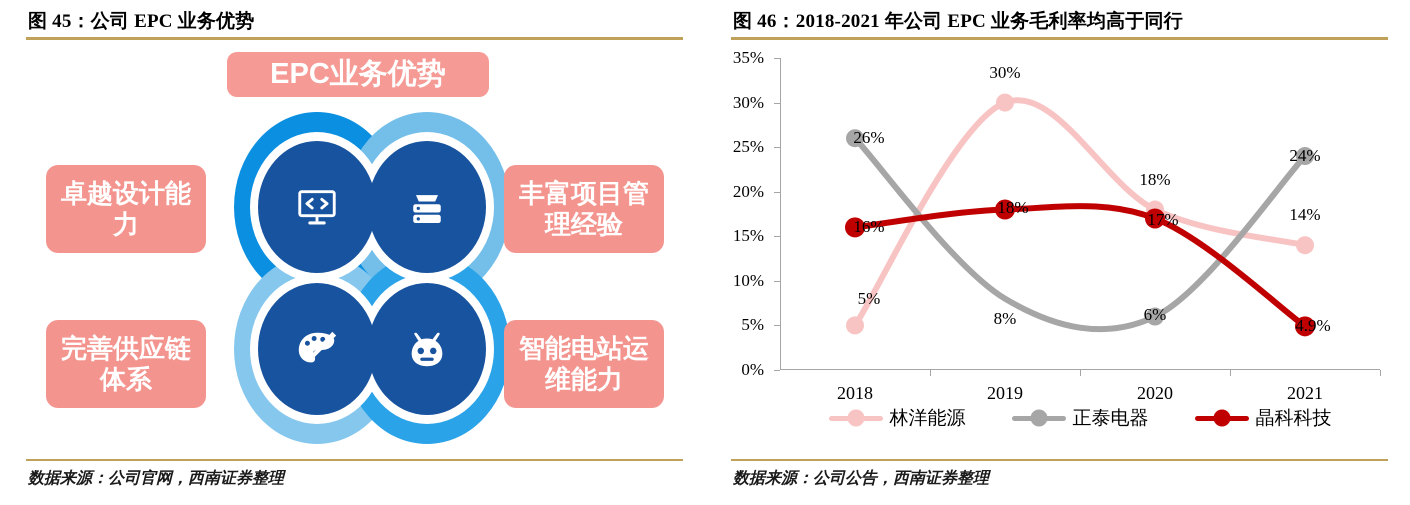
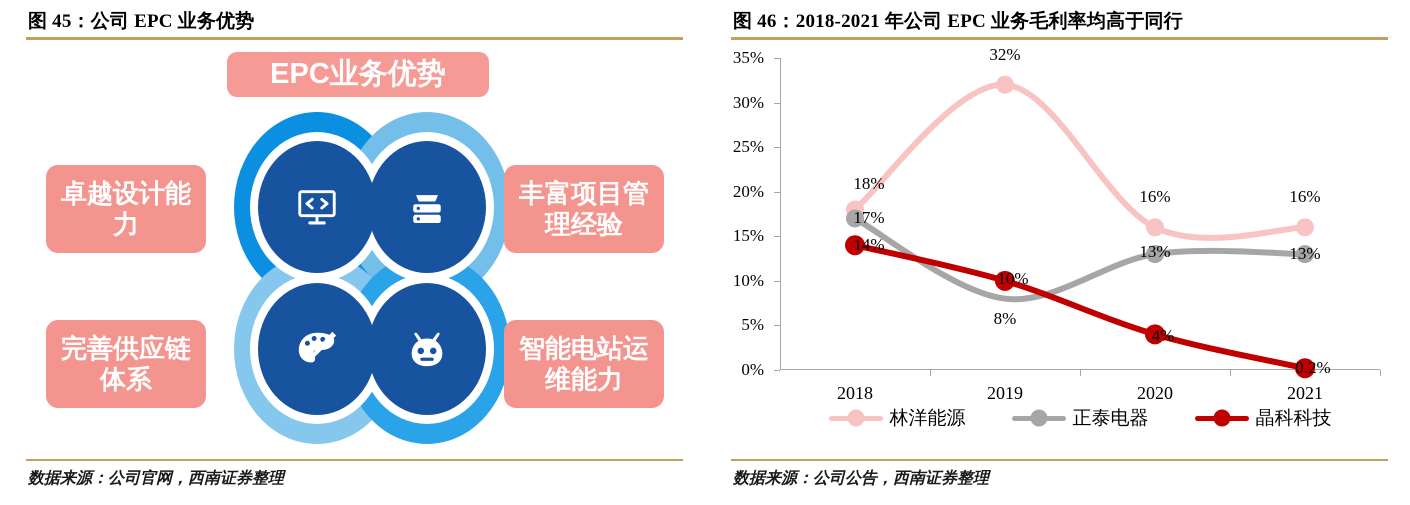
林洋能源/2018: 5% -> 18%
正泰电器/2018: 26% -> 17%
晶科科技/2018: 16% -> 14%
林洋能源/2019: 30% -> 32%
晶科科技/2019: 18% -> 10%
林洋能源/2020: 18% -> 16%
正泰电器/2020: 6% -> 13%
晶科科技/2020: 17% -> 4%
林洋能源/2021: 14% -> 16%
正泰电器/2021: 24% -> 13%
晶科科技/2021: 4.9% -> 0.2%
